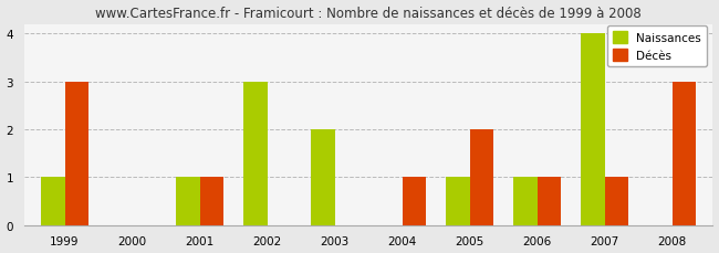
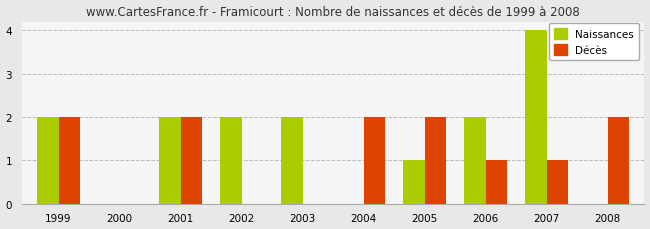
Naissances/1999: 1 -> 2
Décès/1999: 3 -> 2
Naissances/2001: 1 -> 2
Décès/2001: 1 -> 2
Naissances/2002: 3 -> 2
Décès/2004: 1 -> 2
Naissances/2006: 1 -> 2
Décès/2008: 3 -> 2
